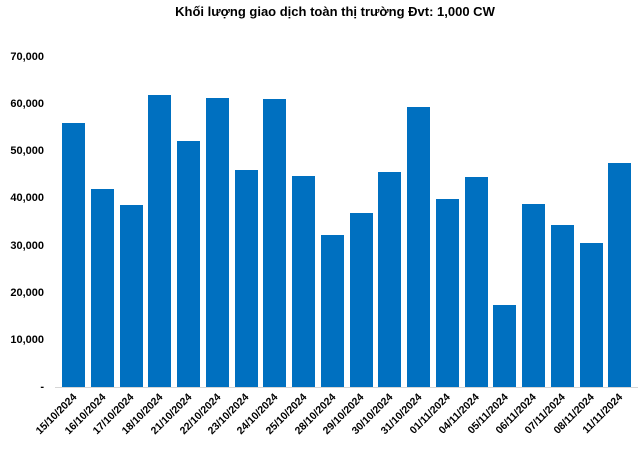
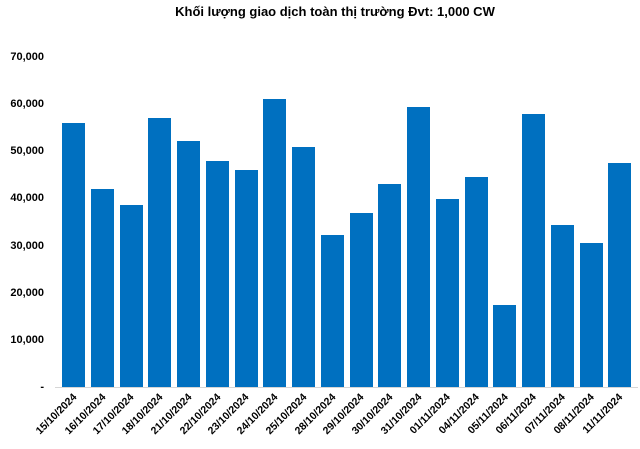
18/10/2024: 62000 -> 57000
22/10/2024: 61000 -> 48000
25/10/2024: 45000 -> 51000
30/10/2024: 46000 -> 43000
06/11/2024: 39000 -> 58000
